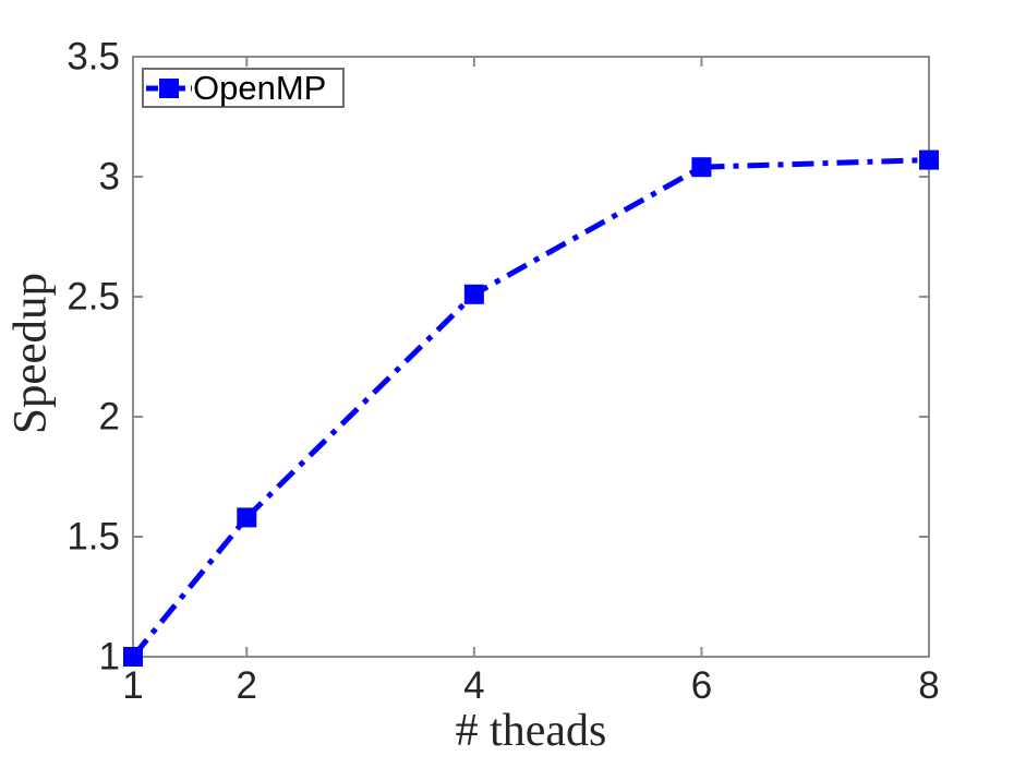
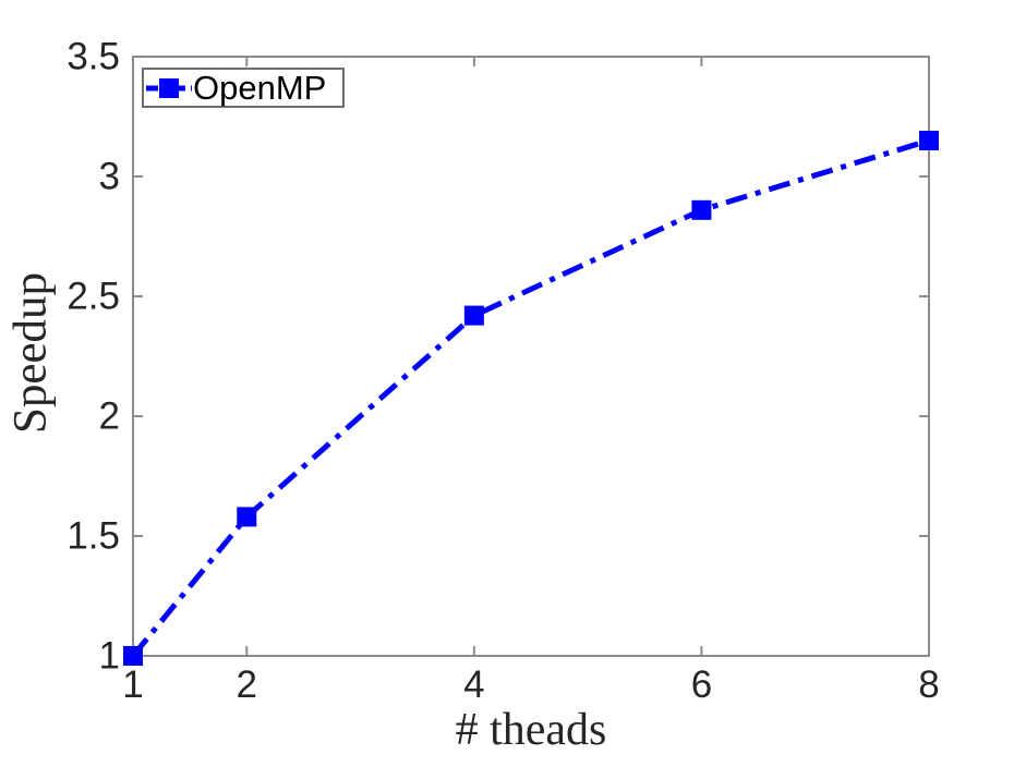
4: 2.51 -> 2.42
6: 3.04 -> 2.86
8: 3.07 -> 3.15
